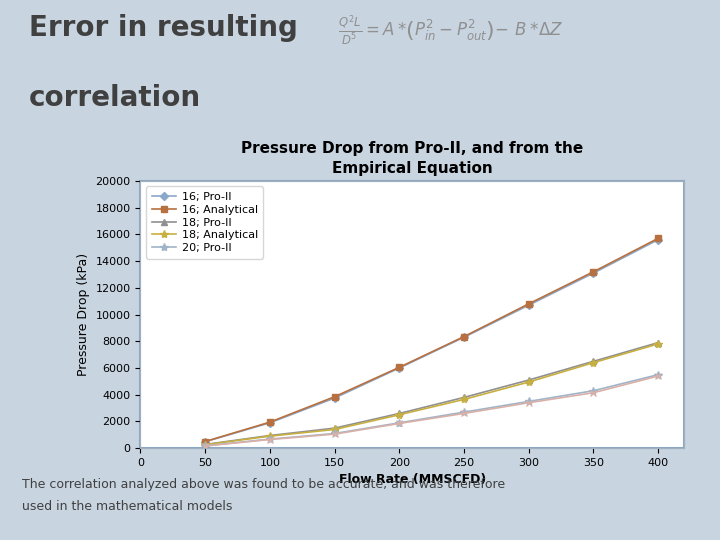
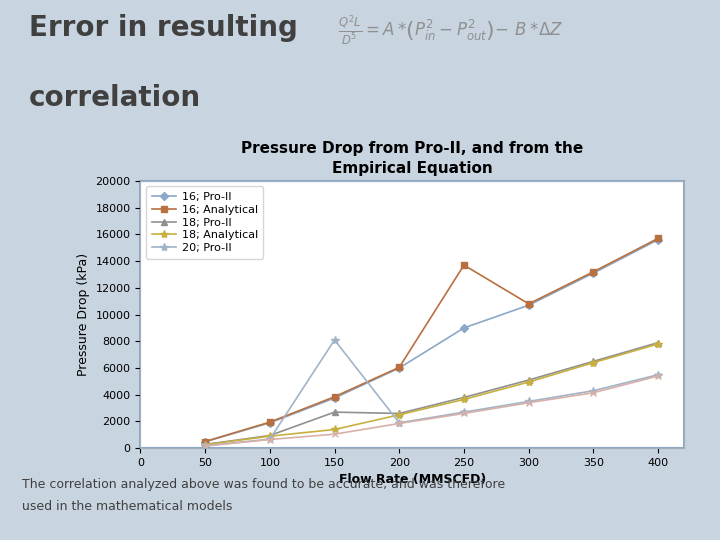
18; Pro-II/150: 1500 -> 2700
20; Pro-II/150: 1100 -> 8100
16; Pro-II/250: 8300 -> 9000
16; Analytical/250: 8400 -> 13700
